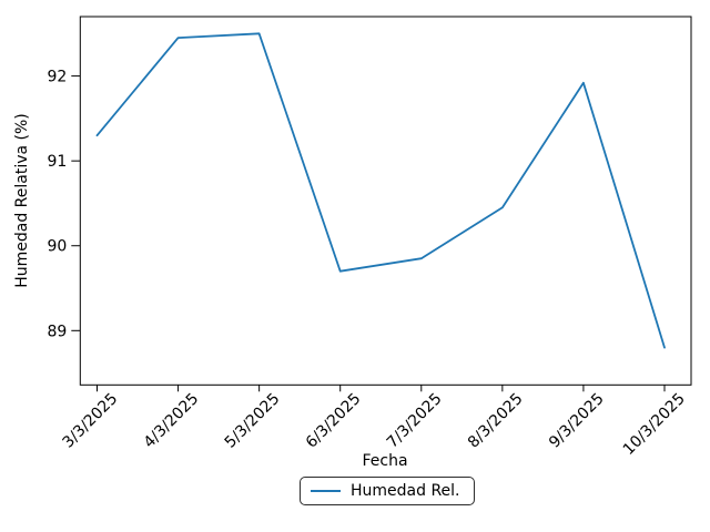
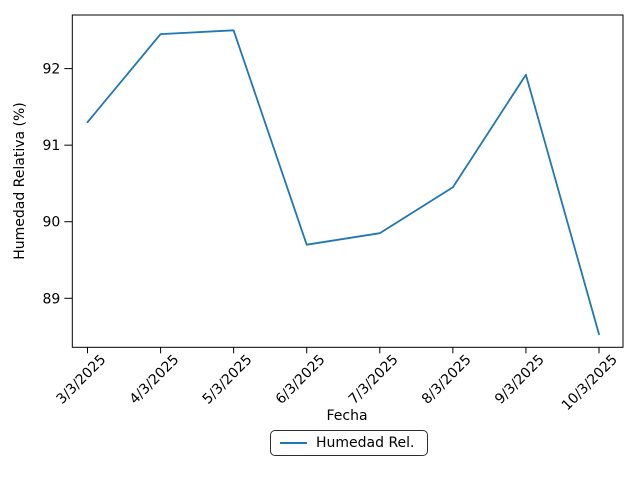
10/3/2025: 88.8 -> 88.5
